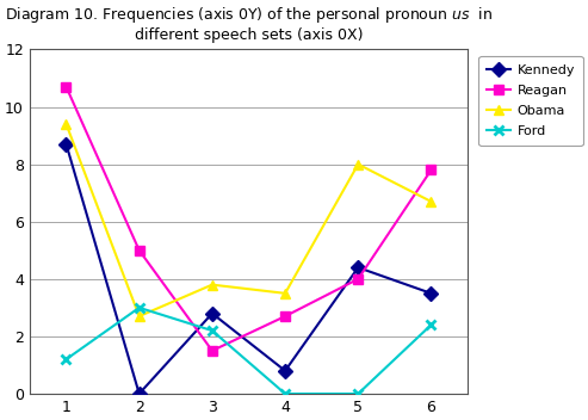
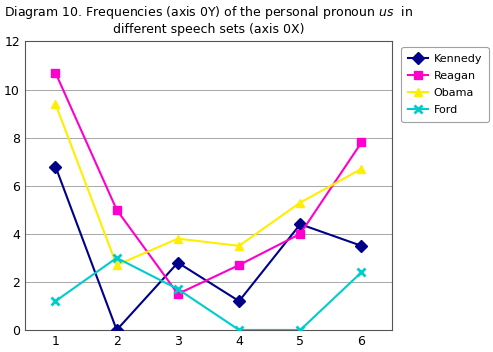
Kennedy/1: 8.7 -> 6.8
Ford/3: 2.2 -> 1.7
Kennedy/4: 0.8 -> 1.2
Obama/5: 8.0 -> 5.3
